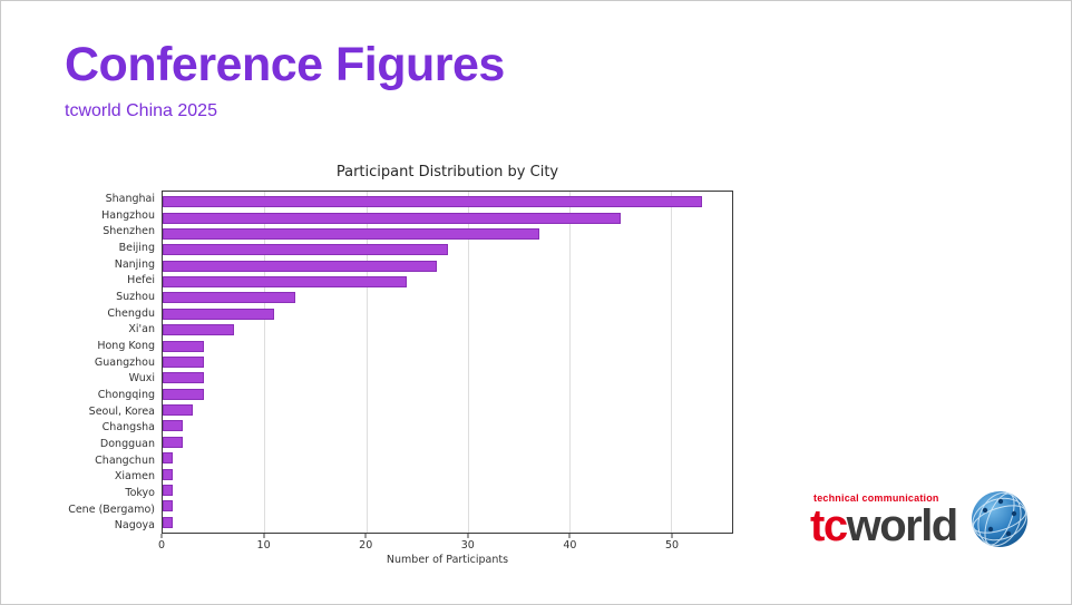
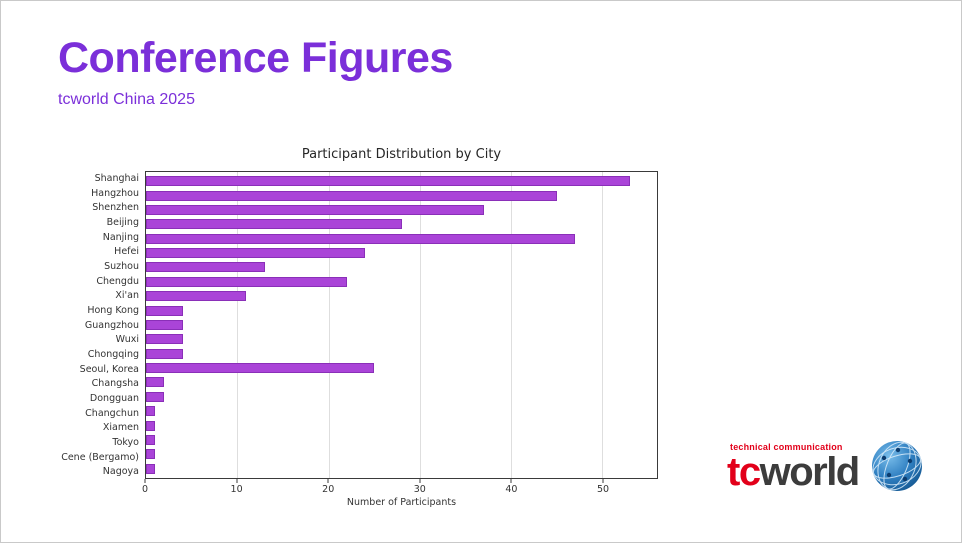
Nanjing: 27 -> 47
Chengdu: 11 -> 22
Xi'an: 7 -> 11
Seoul, Korea: 3 -> 25
